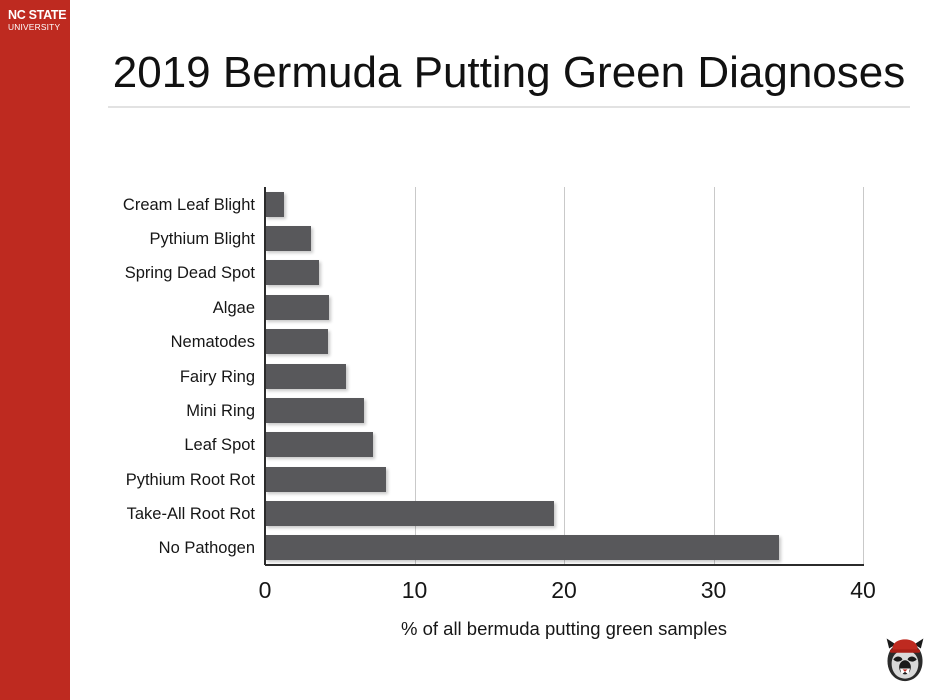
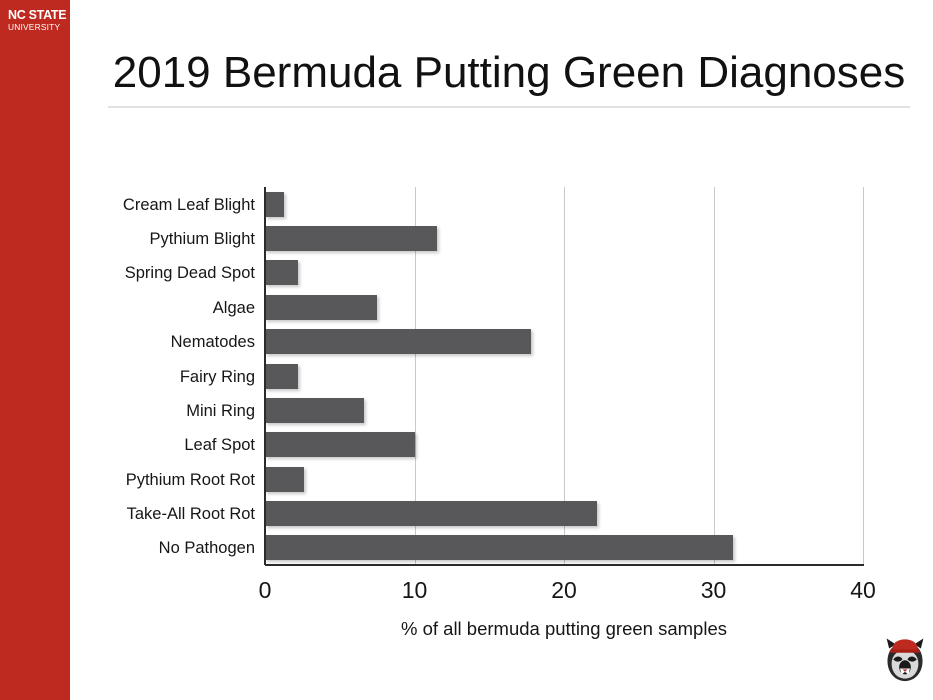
Pythium Blight: 3.1 -> 11.5
Spring Dead Spot: 3.6 -> 2.2
Algae: 4.3 -> 7.5
Nematodes: 4.2 -> 17.8
Fairy Ring: 5.4 -> 2.2
Leaf Spot: 7.2 -> 10.0
Pythium Root Rot: 8.1 -> 2.6
Take-All Root Rot: 19.3 -> 22.2
No Pathogen: 34.4 -> 31.3
